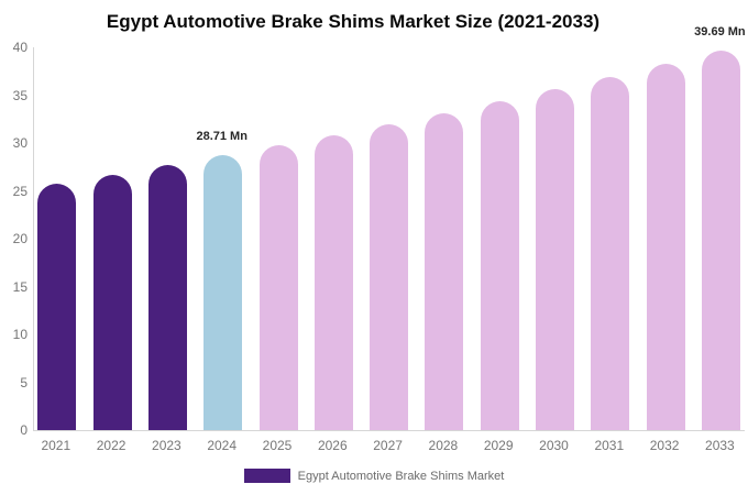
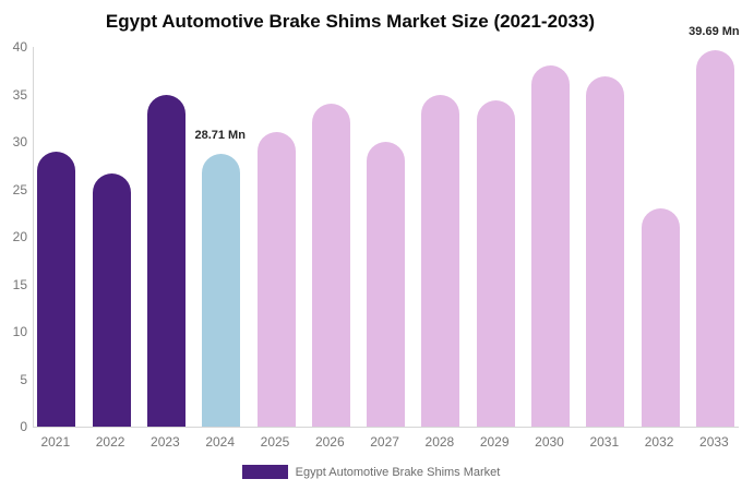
2021: 26 -> 29
2023: 28 -> 35
2025: 30 -> 31
2026: 31 -> 34
2027: 32 -> 30
2028: 33 -> 35
2030: 36 -> 38
2032: 38 -> 23
